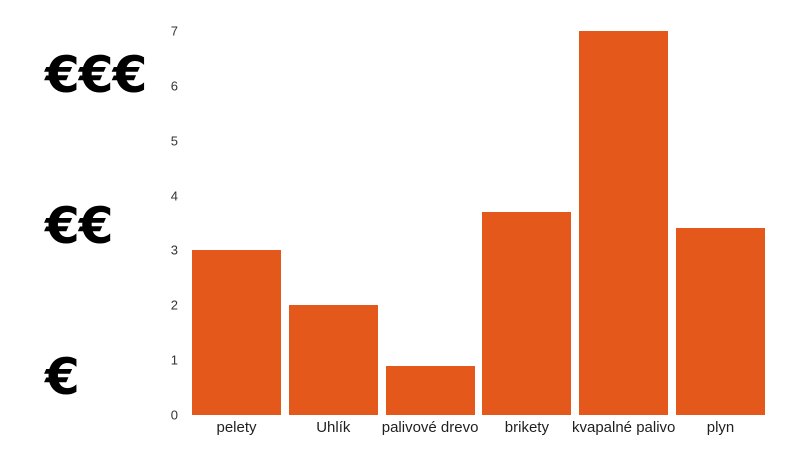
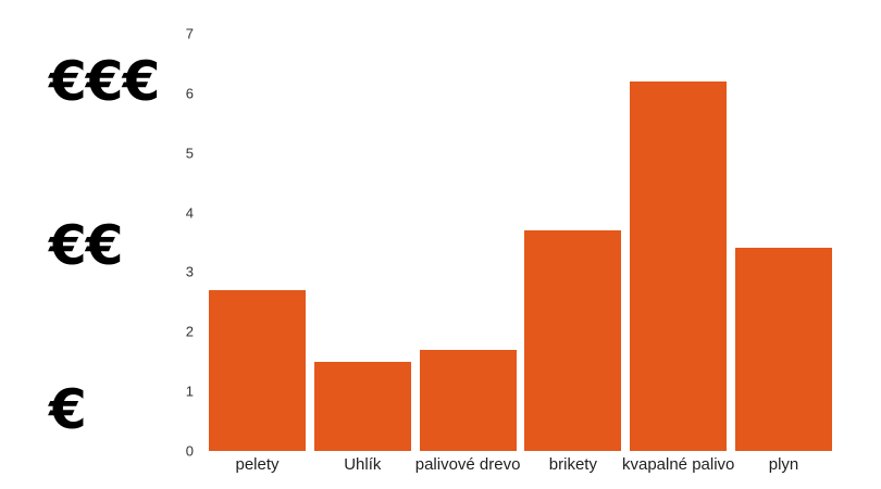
pelety: 3.0 -> 2.7
Uhlík: 2.0 -> 1.5
palivové drevo: 0.9 -> 1.7
kvapalné palivo: 7.0 -> 6.2
